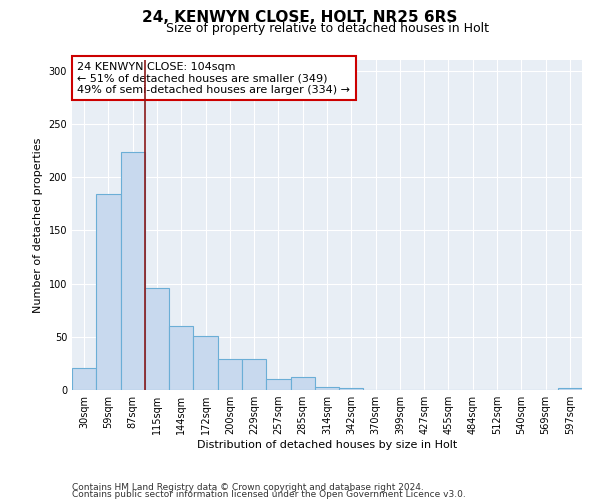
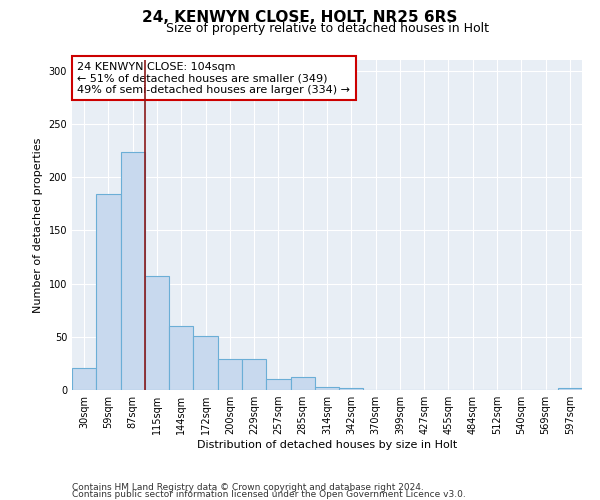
115sqm: 96 -> 107
